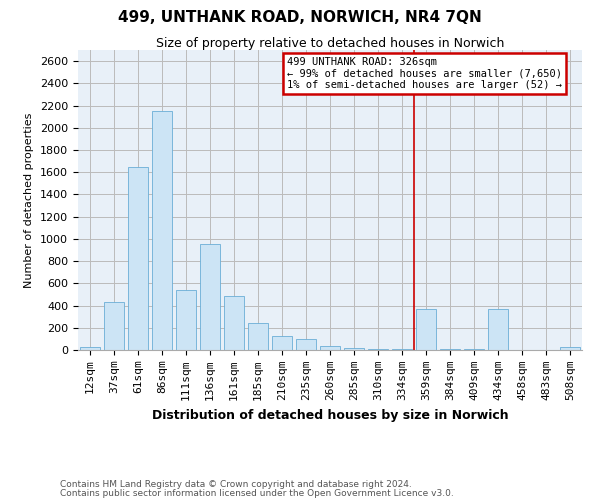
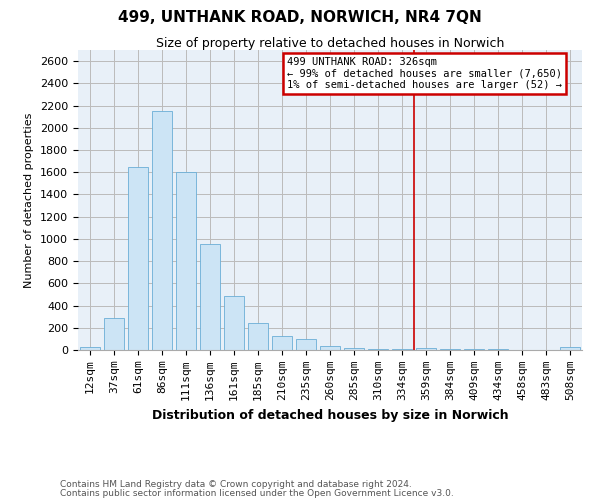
37sqm: 430 -> 290
111sqm: 540 -> 1600
359sqm: 370 -> 20
434sqm: 370 -> 10
